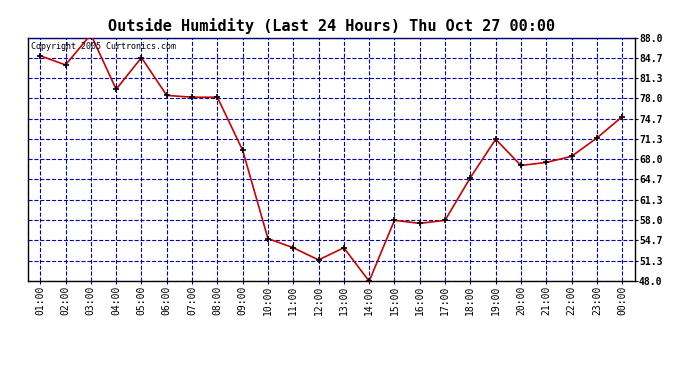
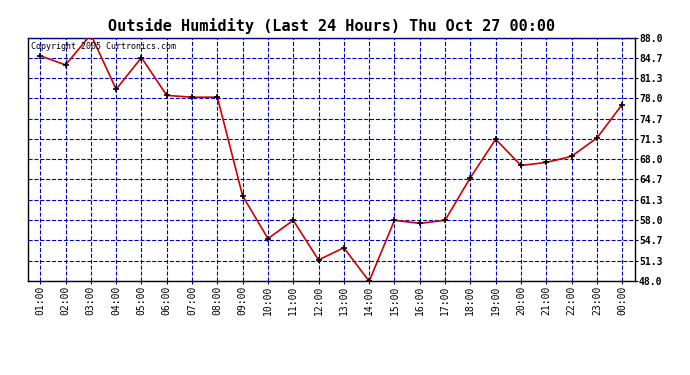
09:00: 69.5 -> 62.0
11:00: 53.5 -> 58.0
00:00: 75.0 -> 77.0
